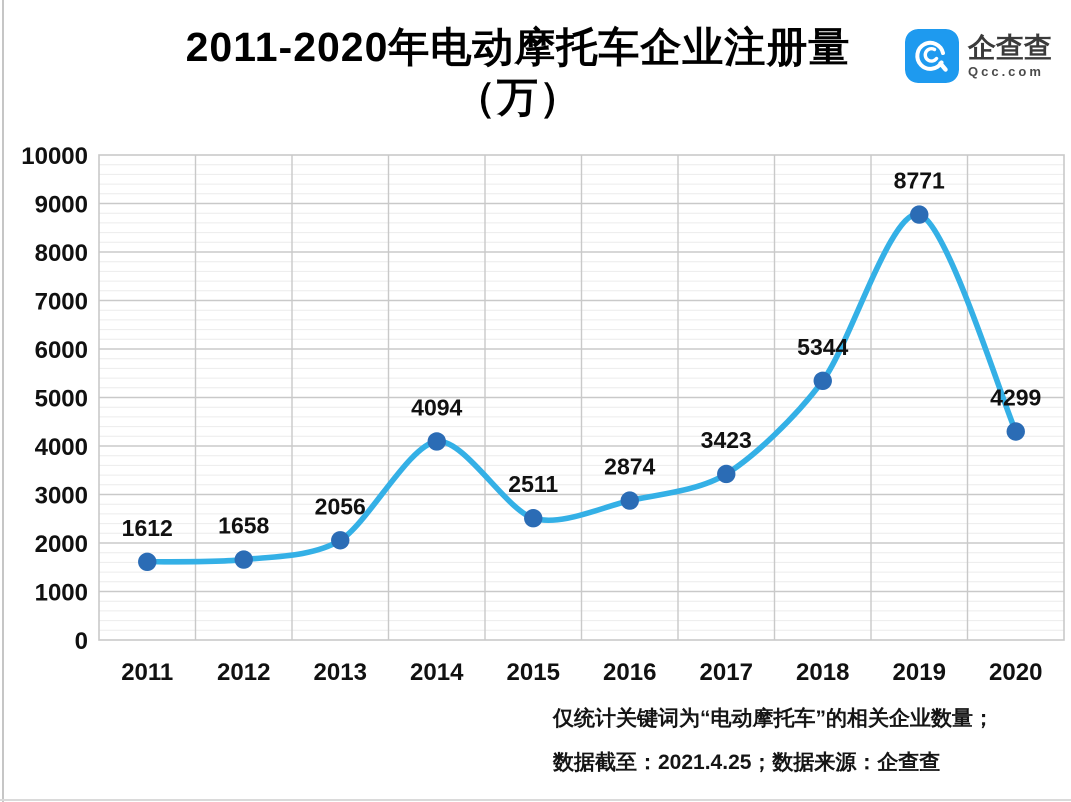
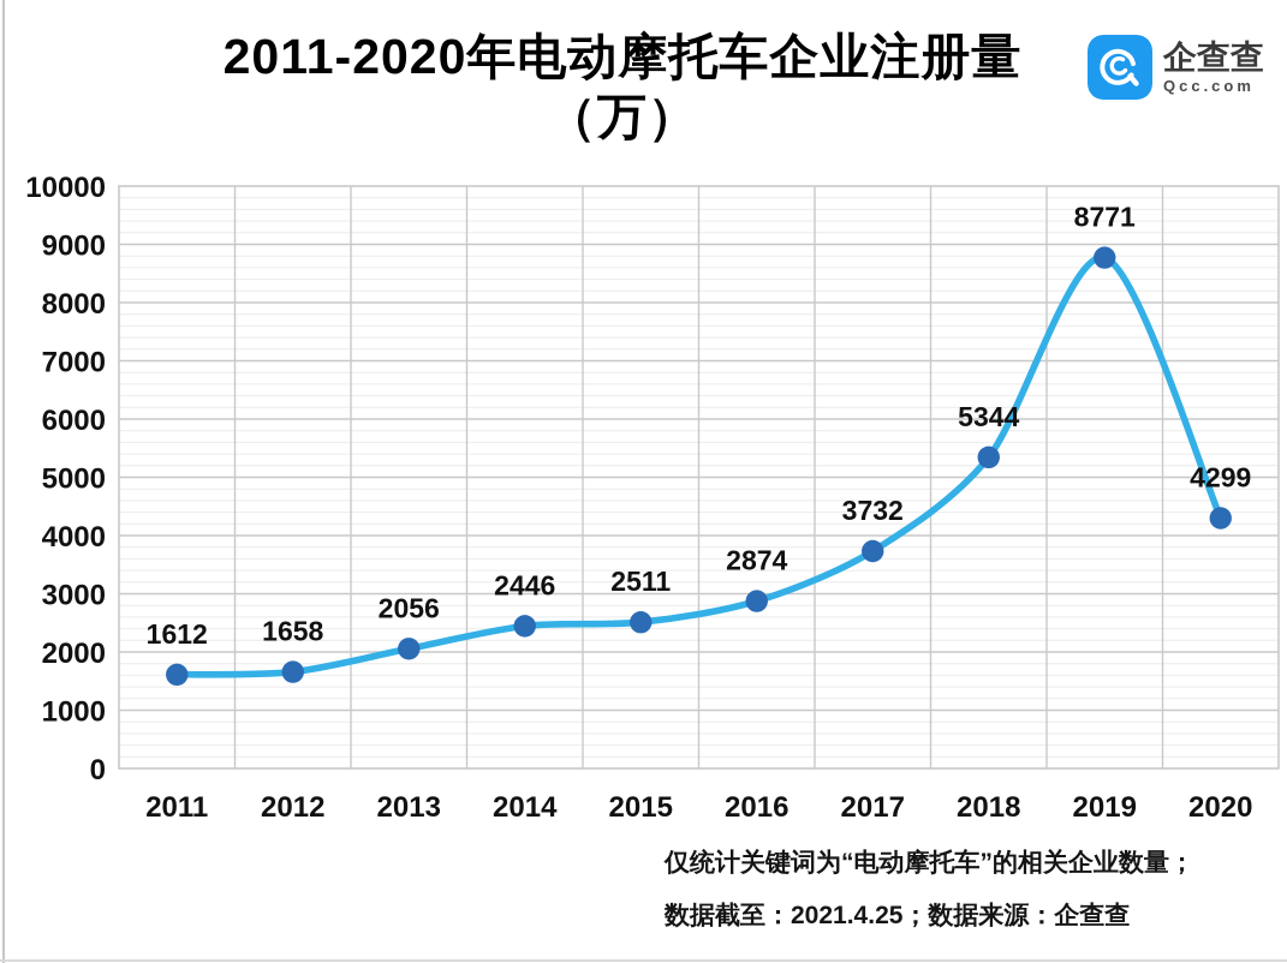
2014: 4094 -> 2446
2017: 3423 -> 3732
